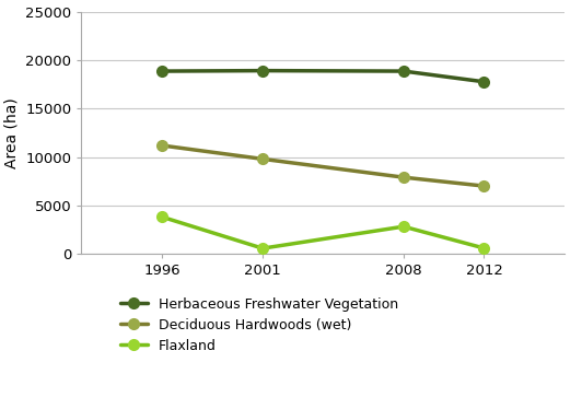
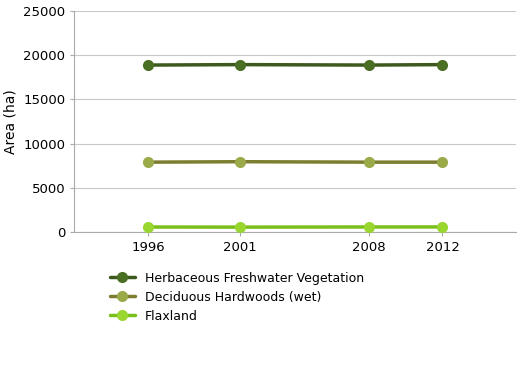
Deciduous Hardwoods (wet)/1996: 11200 -> 7900
Flaxland/1996: 3800 -> 600
Deciduous Hardwoods (wet)/2001: 9800 -> 8000
Flaxland/2008: 2800 -> 600
Herbaceous Freshwater Vegetation/2012: 17800 -> 19000
Deciduous Hardwoods (wet)/2012: 7000 -> 7900
